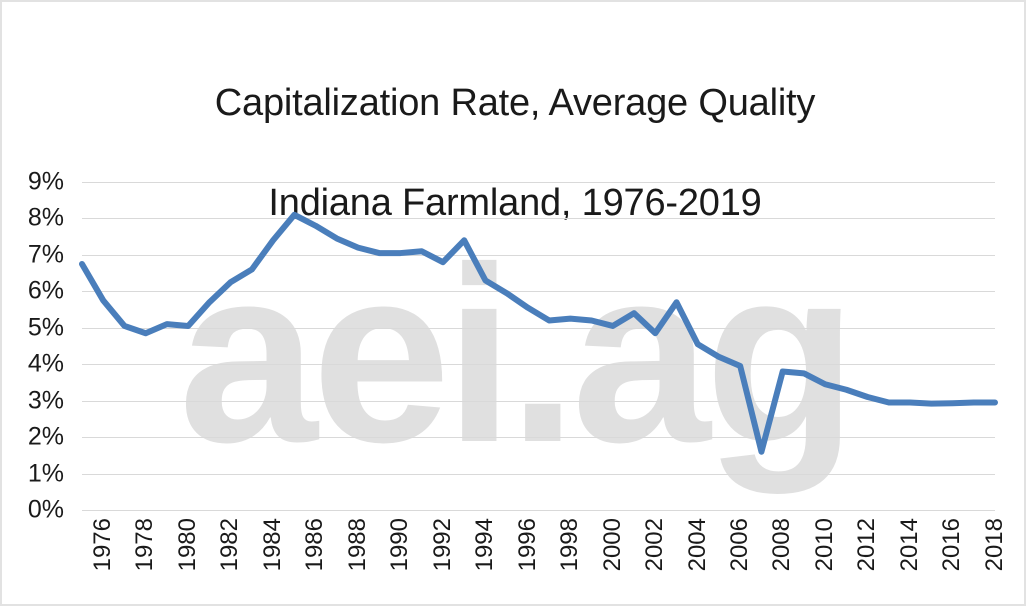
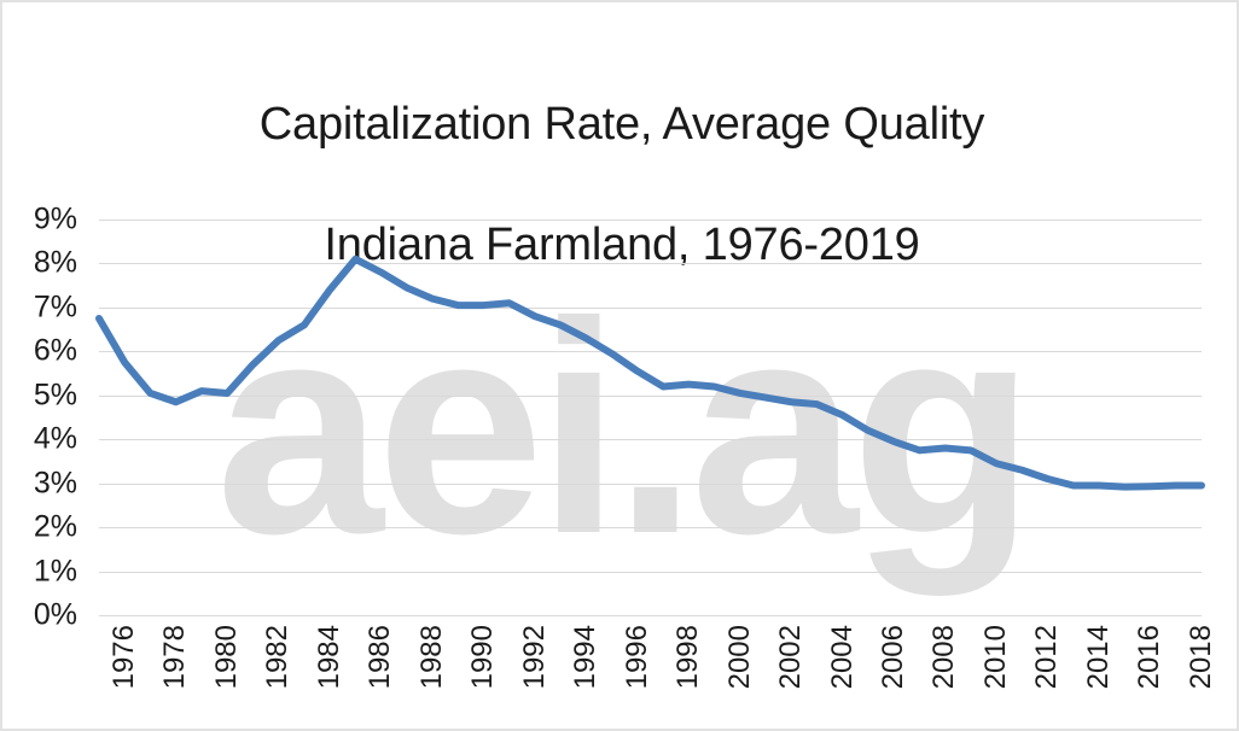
1994: 7.4% -> 6.6%
2002: 5.4% -> 5.0%
2004: 5.7% -> 4.8%
2008: 1.6% -> 3.8%
